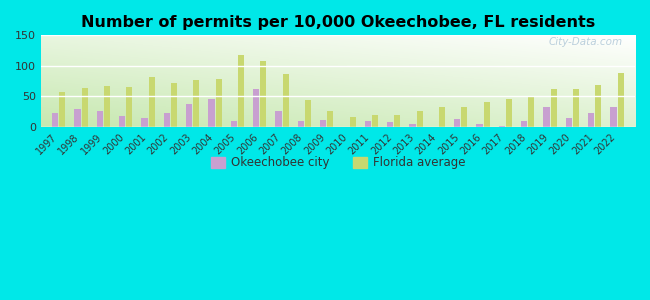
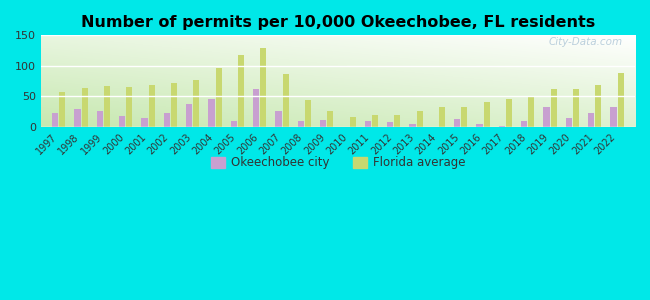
Florida average/2001: 82 -> 68
Florida average/2004: 78 -> 97
Florida average/2006: 108 -> 130
